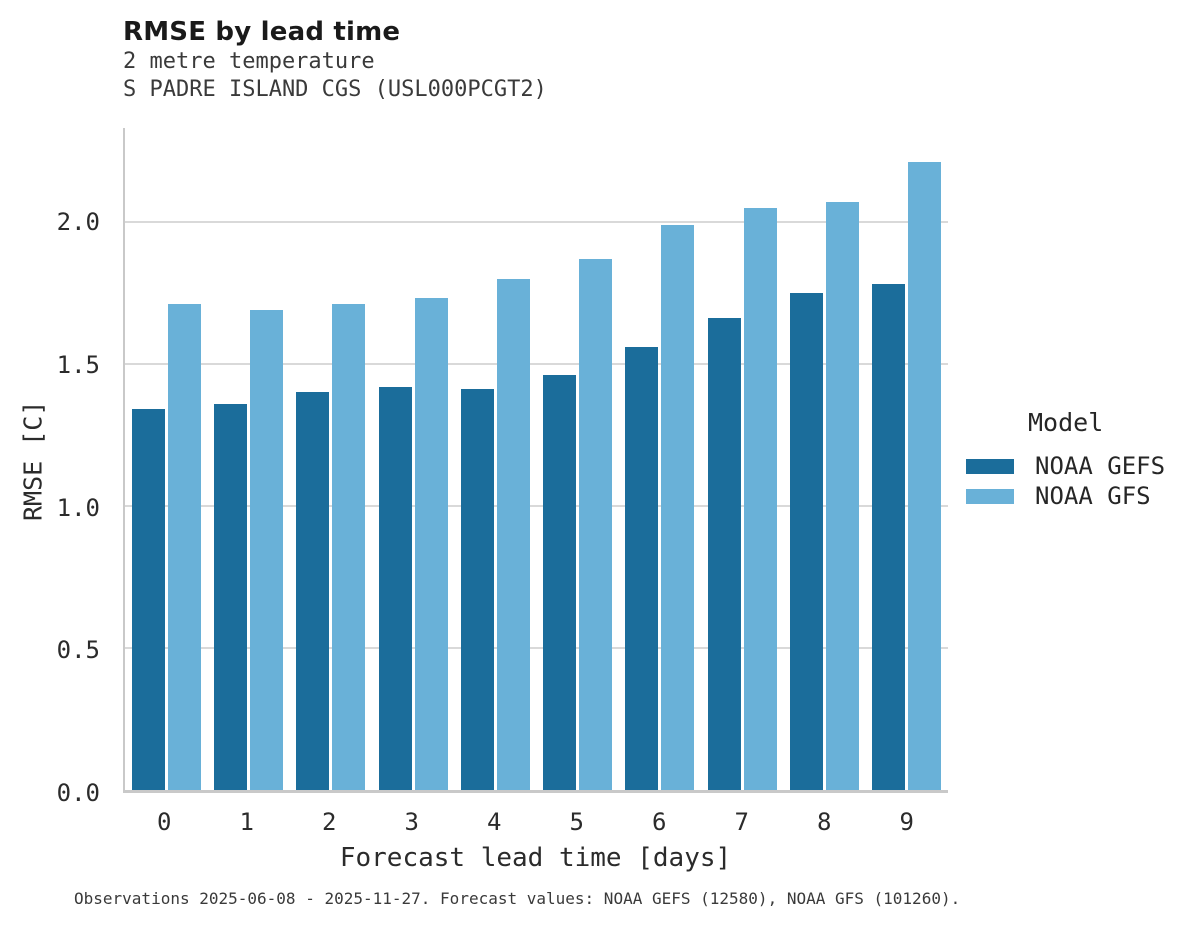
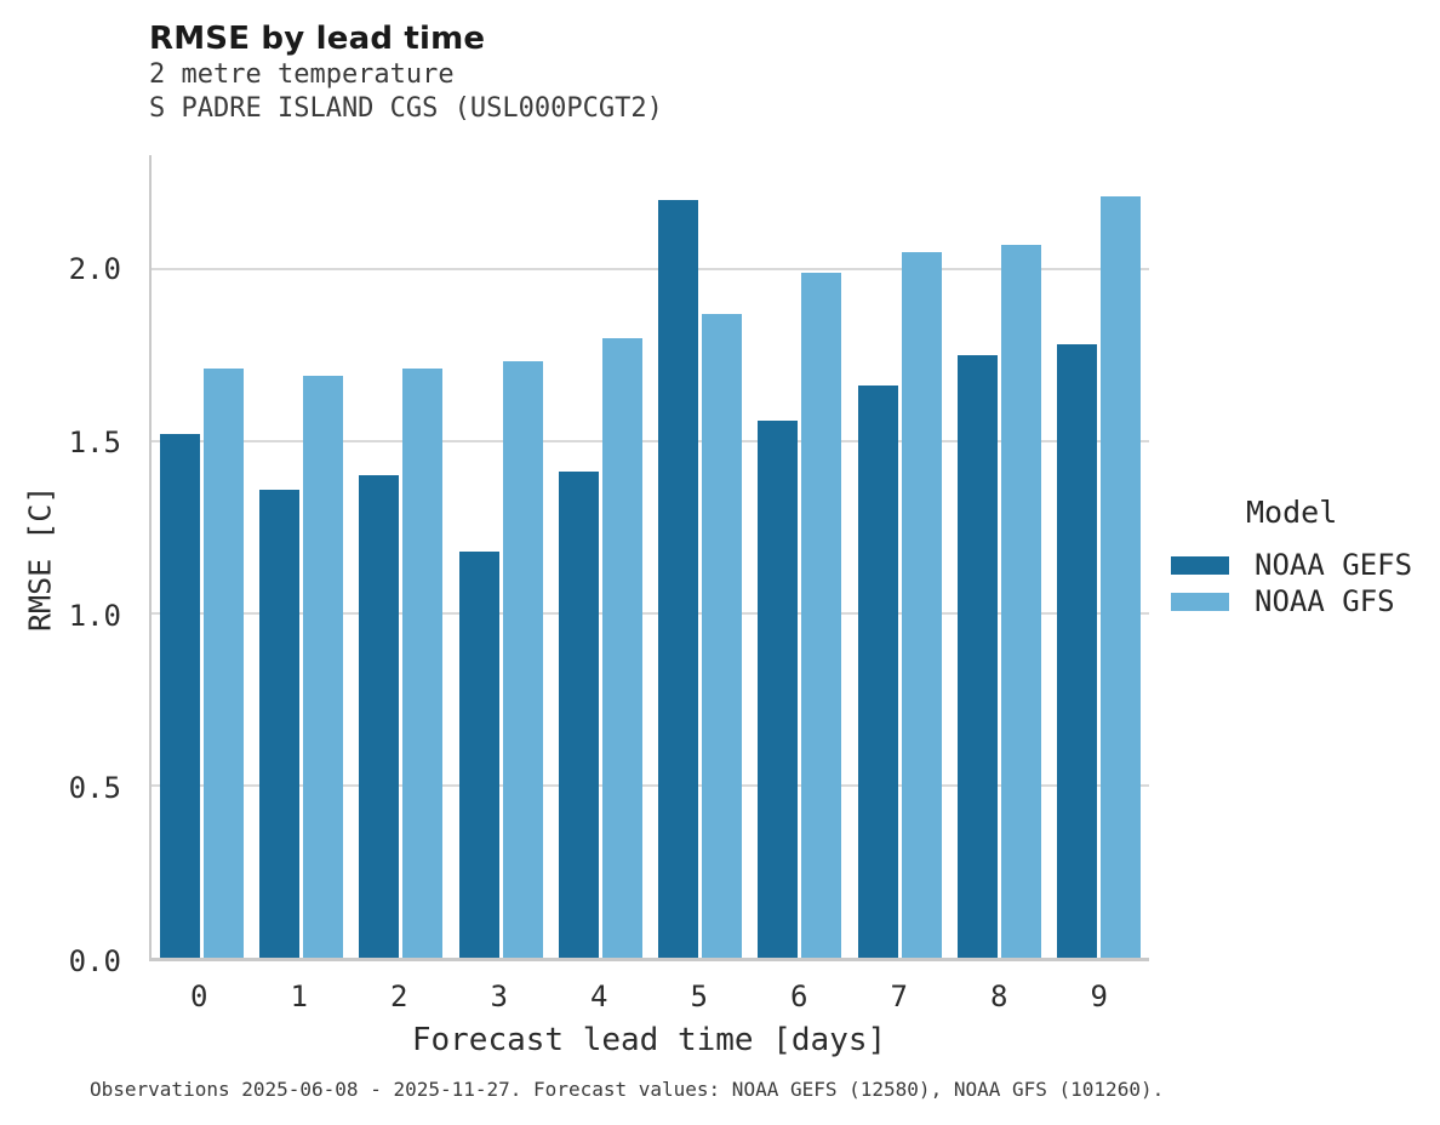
NOAA GEFS/0: 1.34 -> 1.52
NOAA GEFS/3: 1.42 -> 1.18
NOAA GEFS/5: 1.46 -> 2.20
